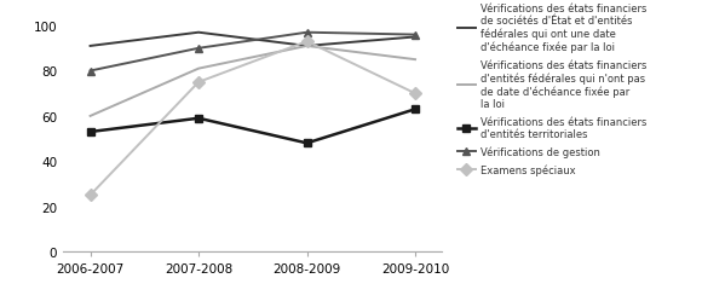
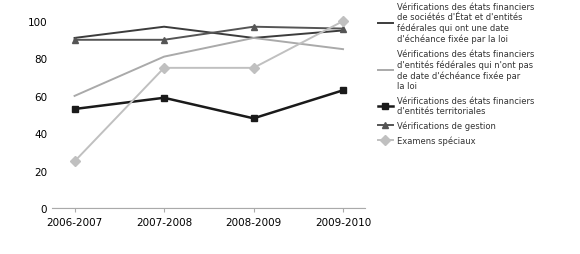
Vérifications de gestion/2006-2007: 80 -> 90
Examens spéciaux/2008-2009: 93 -> 75
Examens spéciaux/2009-2010: 70 -> 100
